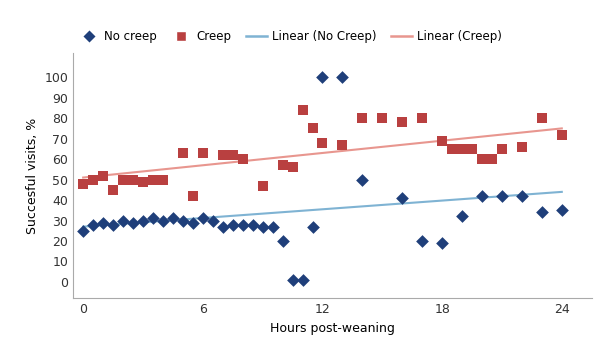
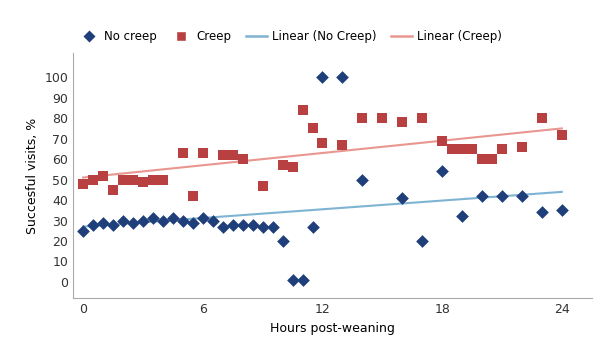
No creep/18: 19 -> 54
